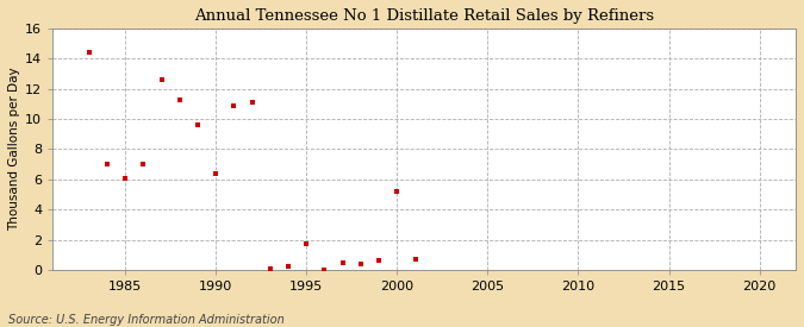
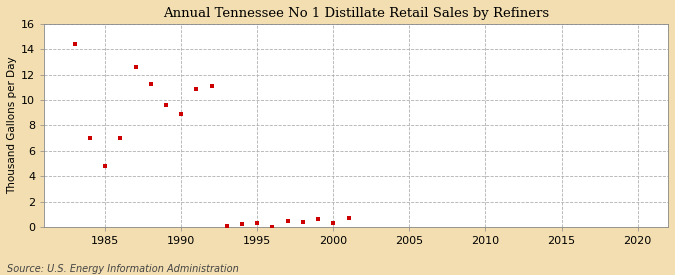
1985: 6.1 -> 4.8
1990: 6.4 -> 8.9
1995: 1.7 -> 0.3
2000: 5.2 -> 0.3
